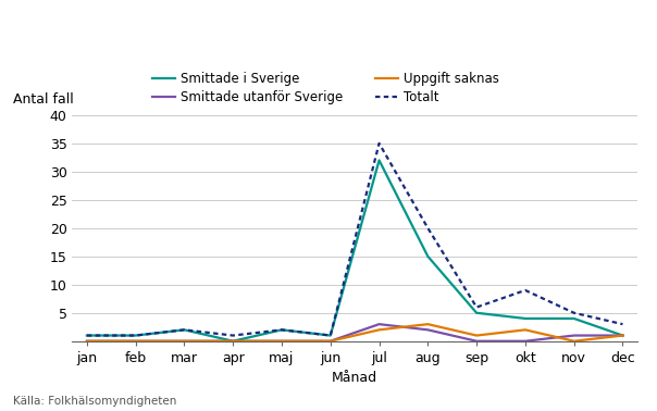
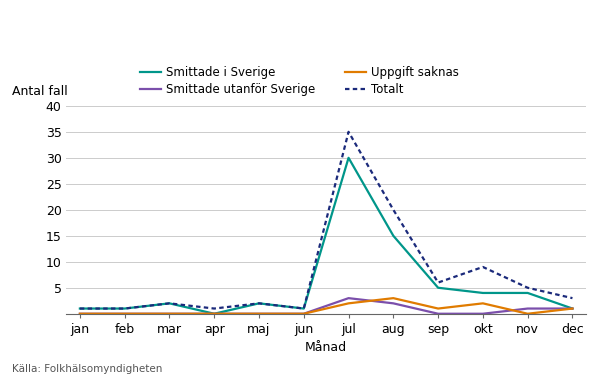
Smittade i Sverige/jul: 32 -> 30
